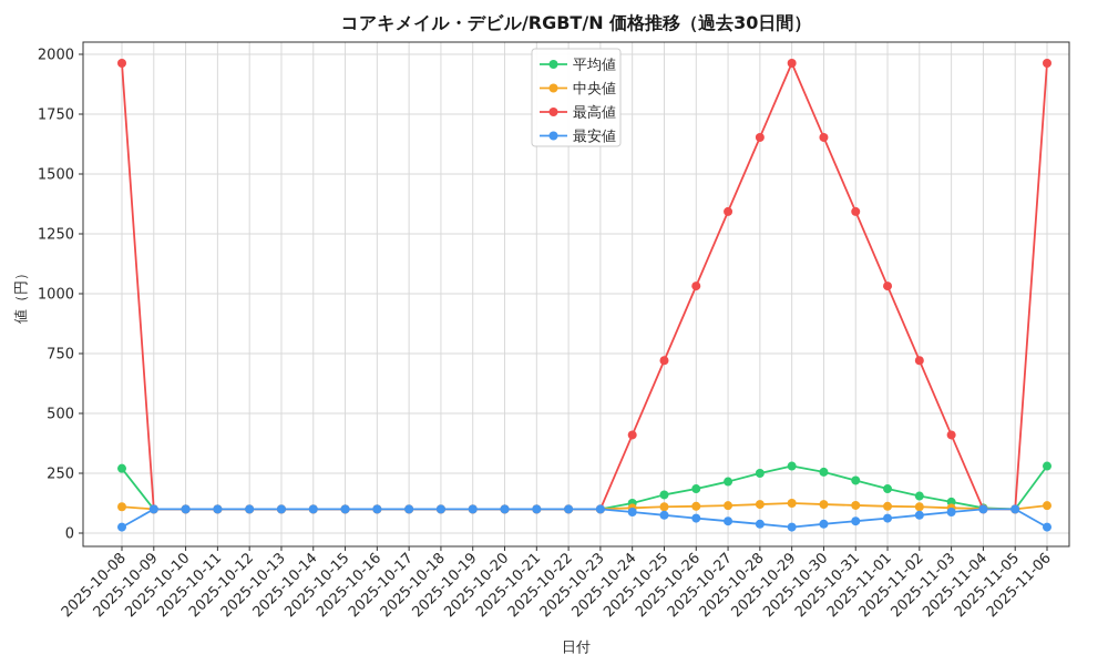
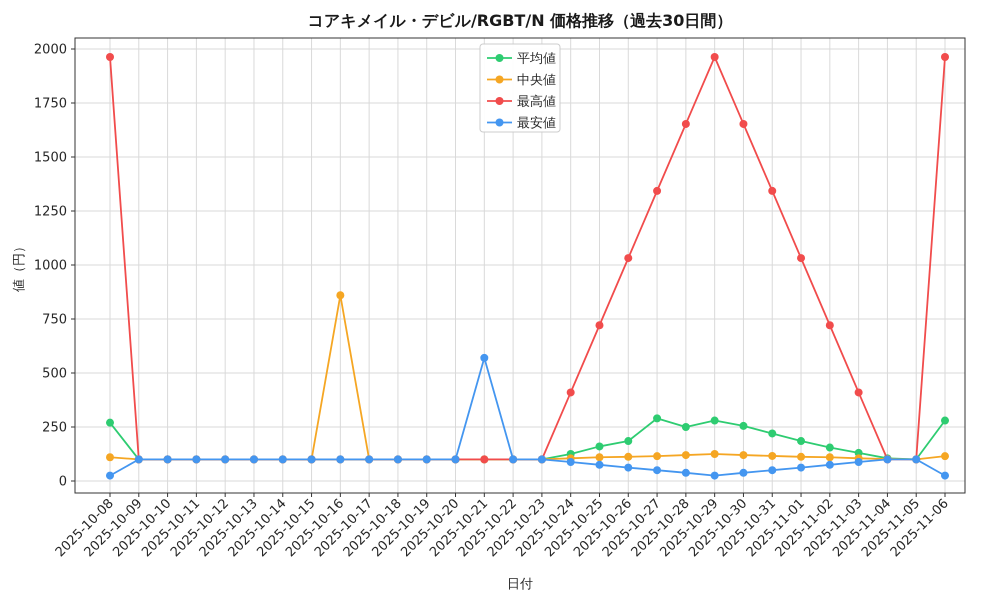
中央値/2025-10-16: 100 -> 860
最安値/2025-10-21: 100 -> 570
平均値/2025-10-27: 220 -> 290
